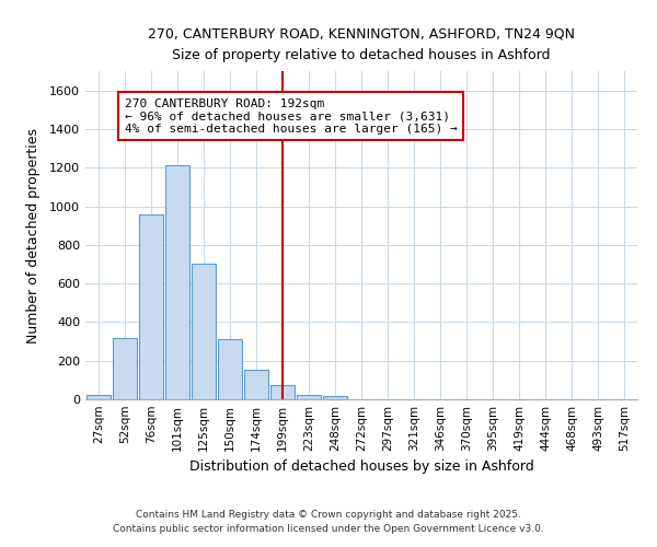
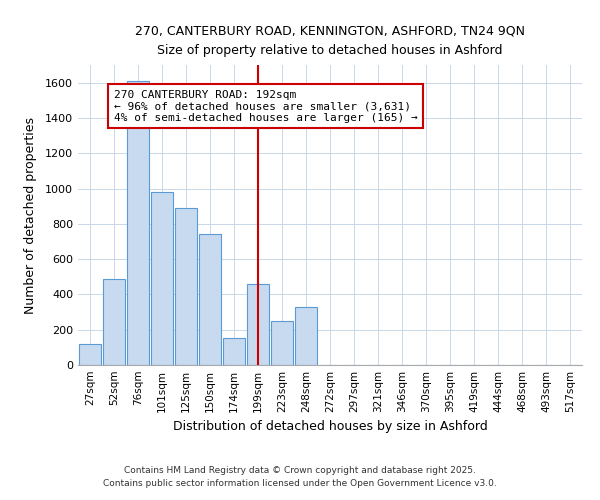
27sqm: 20 -> 120
52sqm: 320 -> 490
76sqm: 960 -> 1610
101sqm: 1210 -> 980
125sqm: 700 -> 890
150sqm: 310 -> 740
199sqm: 80 -> 460
223sqm: 20 -> 250
248sqm: 20 -> 330
